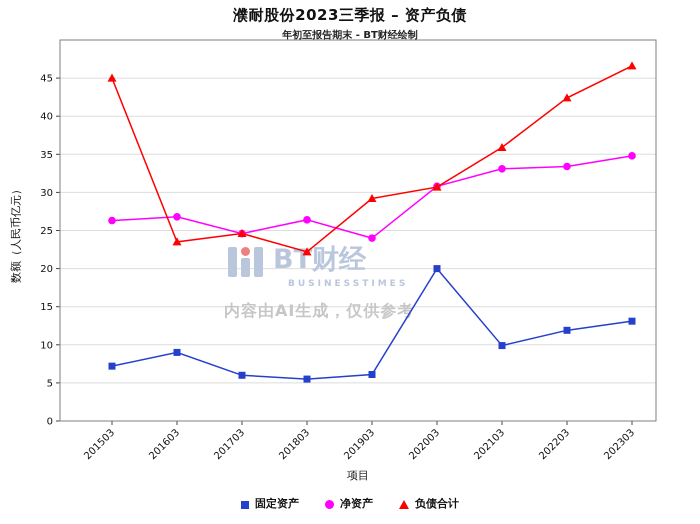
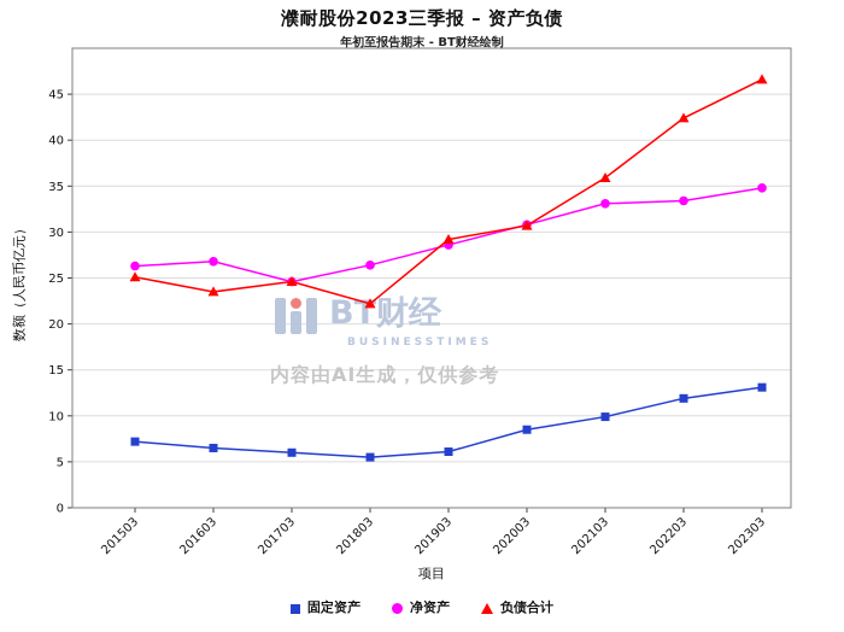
负债合计/201503: 45 -> 25
固定资产/201603: 9 -> 6
净资产/201903: 24 -> 29
固定资产/202003: 20 -> 8
